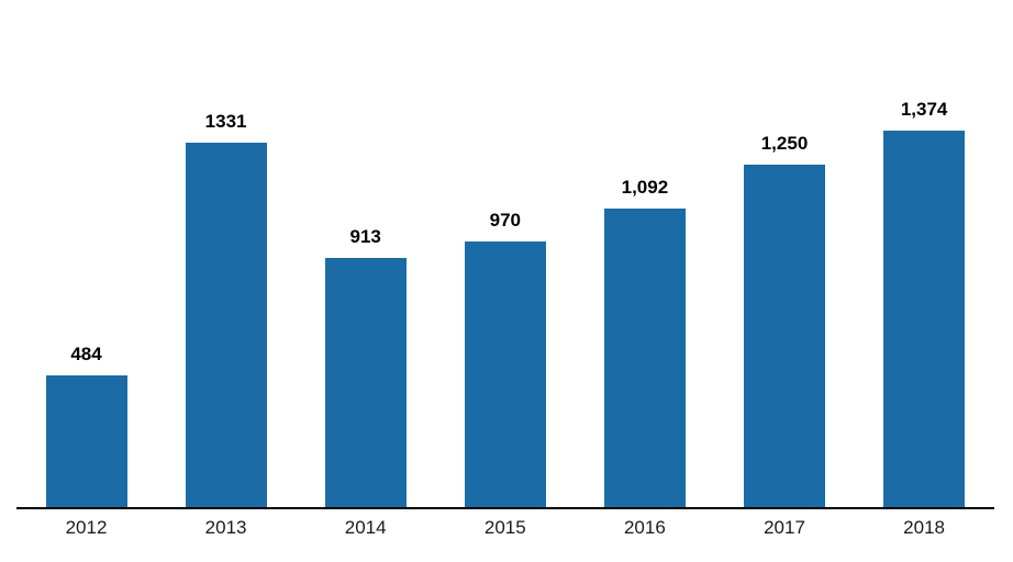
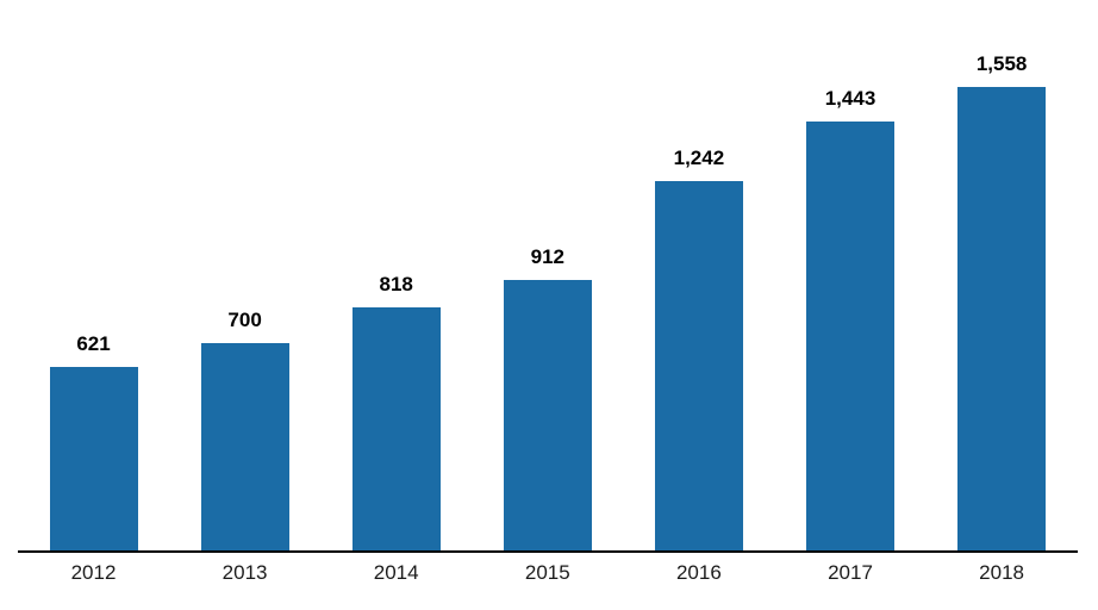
2012: 484 -> 621
2013: 1331 -> 700
2014: 913 -> 818
2015: 970 -> 912
2016: 1,092 -> 1,242
2017: 1,250 -> 1,443
2018: 1,374 -> 1,558
